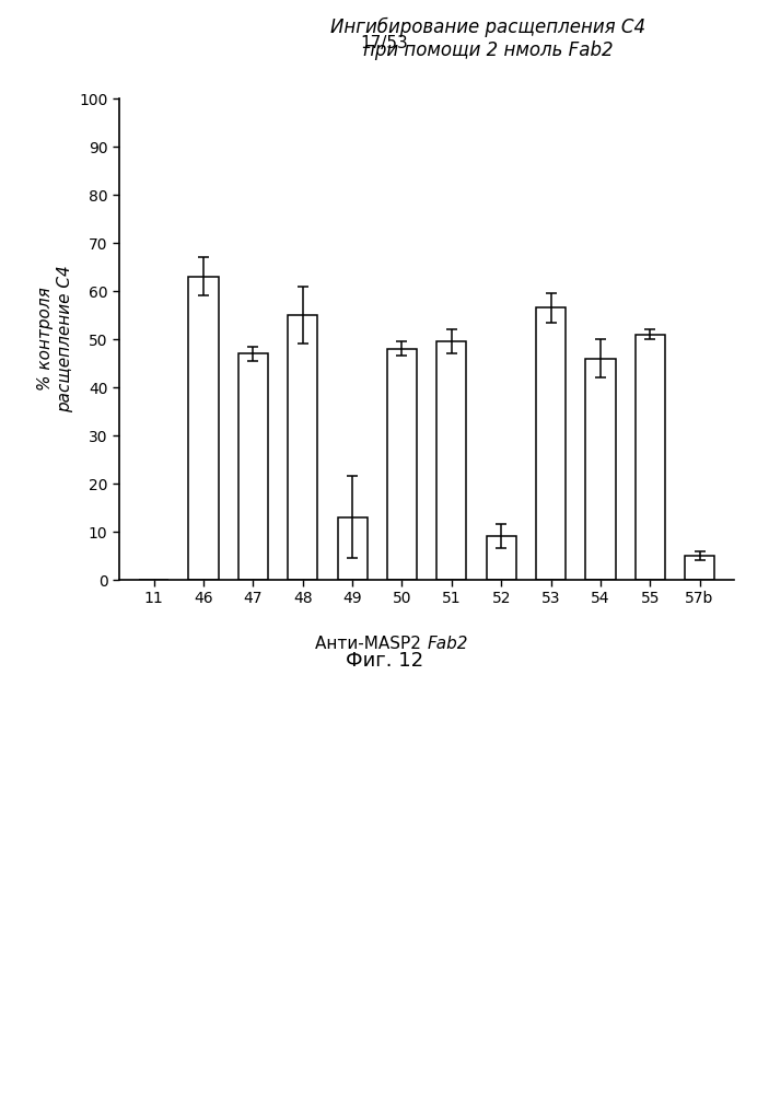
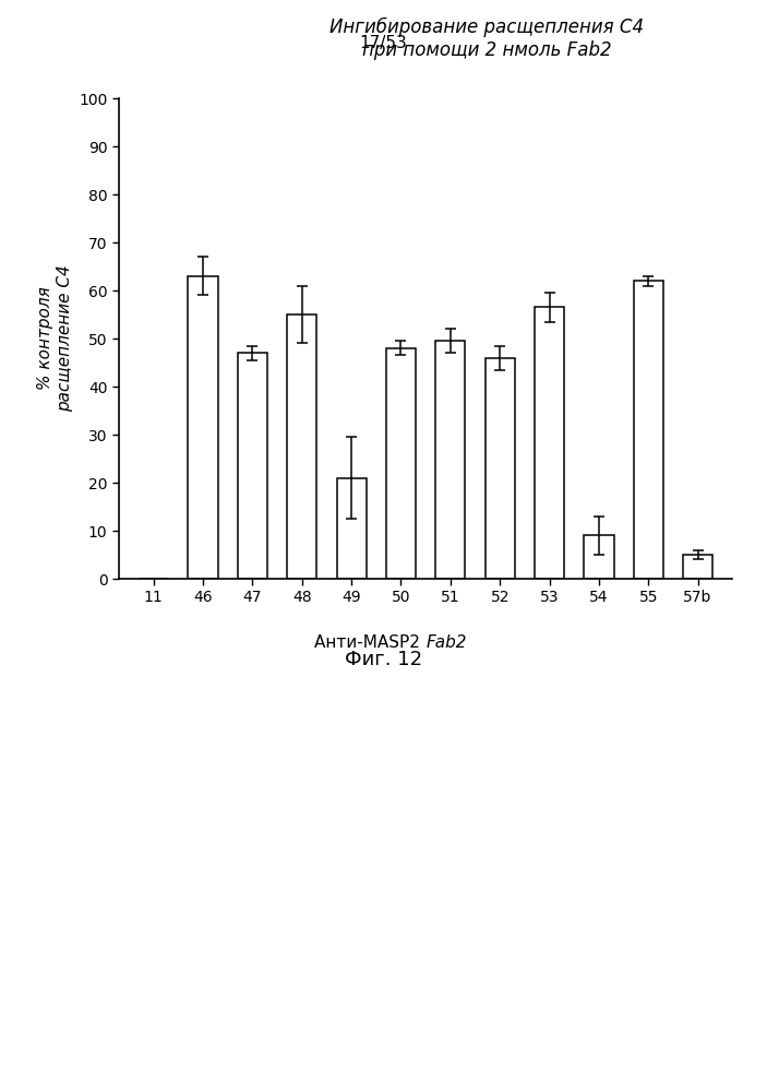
49: 13.0 -> 21.0
52: 9.0 -> 46.0
54: 46.0 -> 9.0
55: 51.0 -> 62.0
